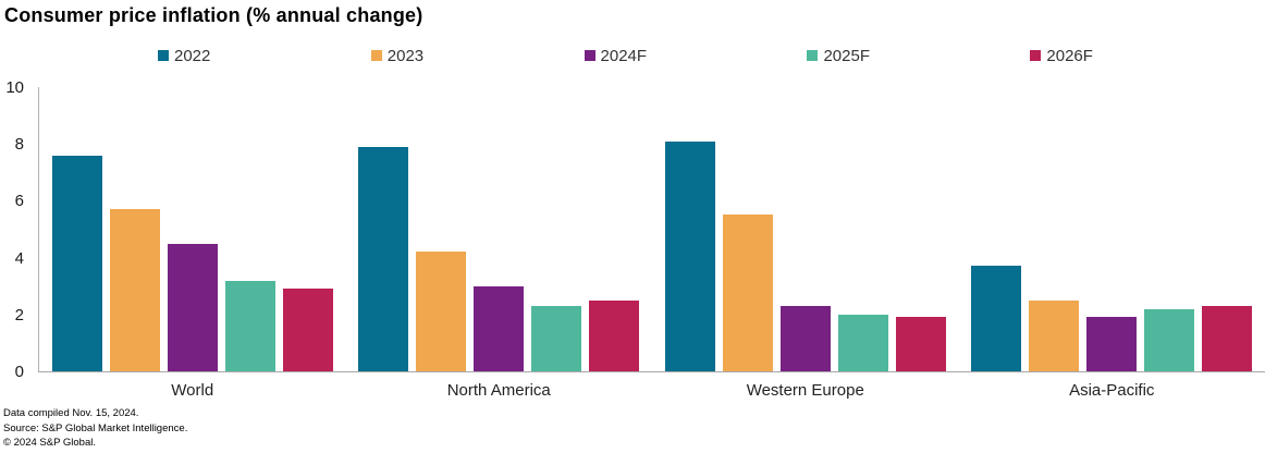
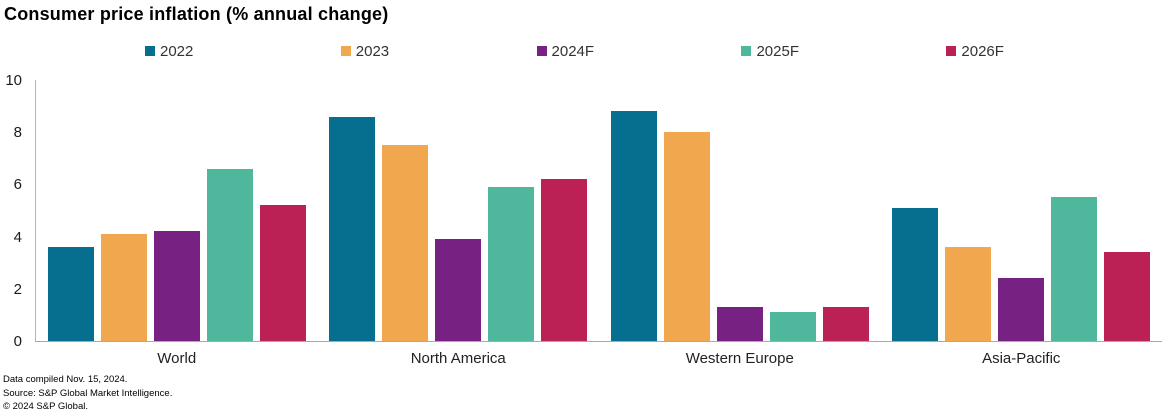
2022/World: 7.6 -> 3.6
2023/World: 5.7 -> 4.1
2024F/World: 4.5 -> 4.2
2025F/World: 3.2 -> 6.6
2026F/World: 2.9 -> 5.2
2022/North America: 7.9 -> 8.6
2023/North America: 4.2 -> 7.5
2024F/North America: 3.0 -> 3.9
2025F/North America: 2.3 -> 5.9
2026F/North America: 2.5 -> 6.2
2022/Western Europe: 8.1 -> 8.8
2023/Western Europe: 5.5 -> 8.0
2024F/Western Europe: 2.3 -> 1.3
2025F/Western Europe: 2.0 -> 1.1
2026F/Western Europe: 1.9 -> 1.3
2022/Asia-Pacific: 3.7 -> 5.1
2023/Asia-Pacific: 2.5 -> 3.6
2024F/Asia-Pacific: 1.9 -> 2.4
2025F/Asia-Pacific: 2.2 -> 5.5
2026F/Asia-Pacific: 2.3 -> 3.4
